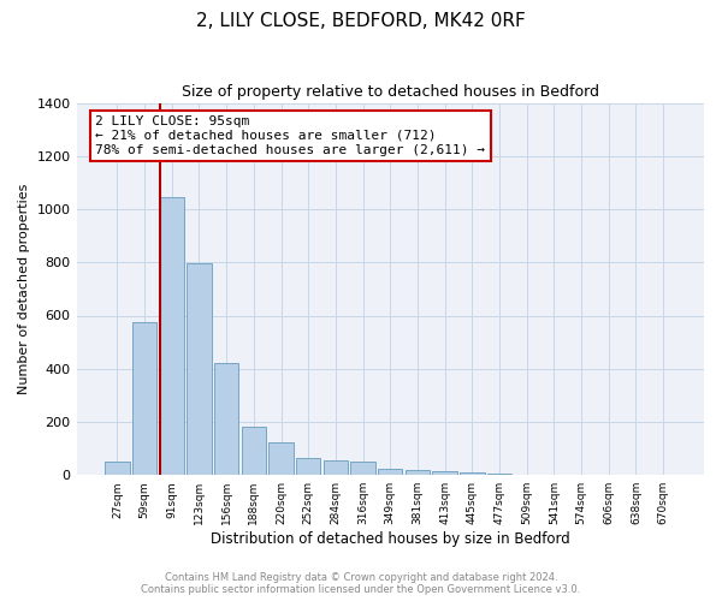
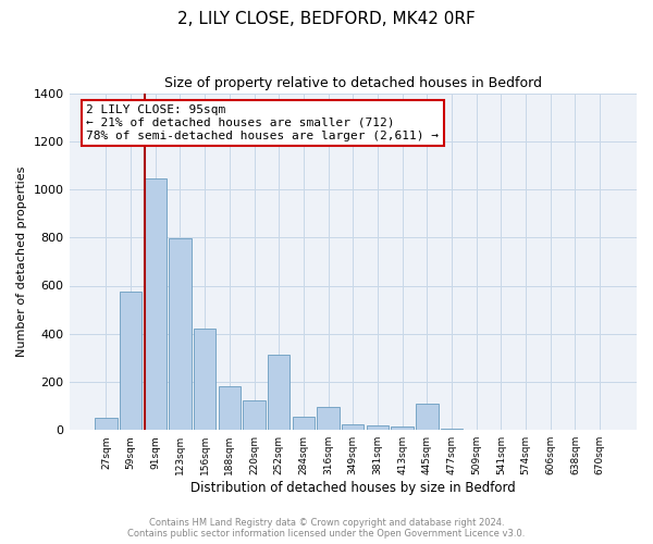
252sqm: 65 -> 315
316sqm: 50 -> 95
445sqm: 10 -> 110
